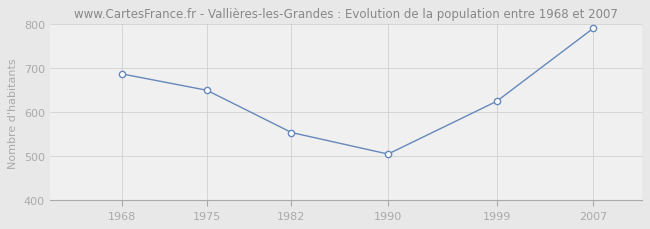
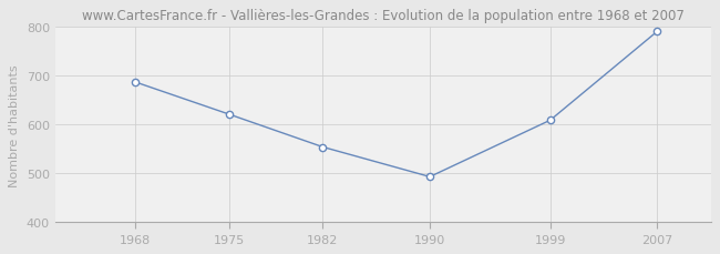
1975: 650 -> 621
1990: 505 -> 493
1999: 625 -> 609
